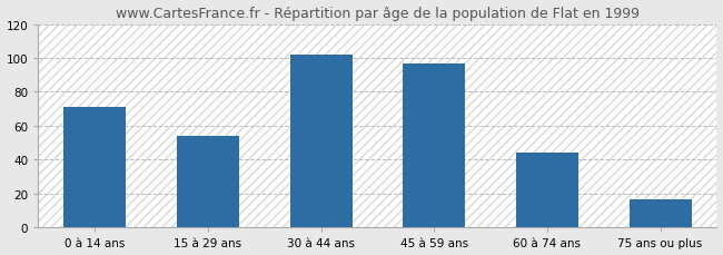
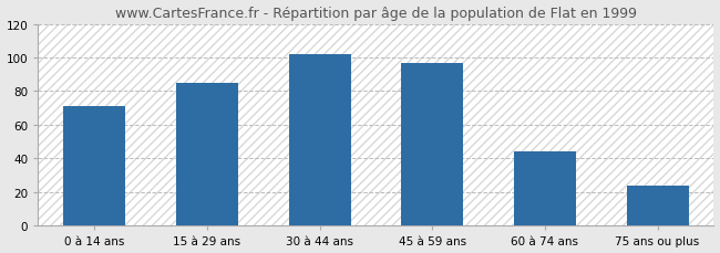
15 à 29 ans: 54 -> 85
75 ans ou plus: 17 -> 24
